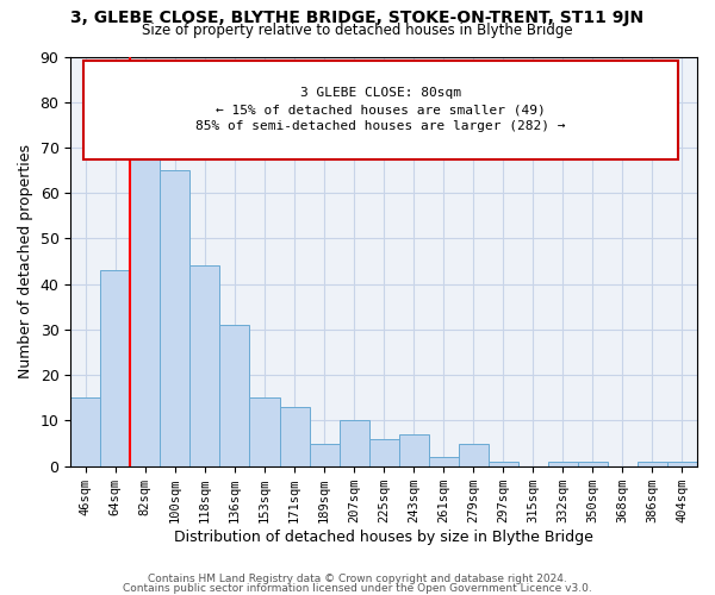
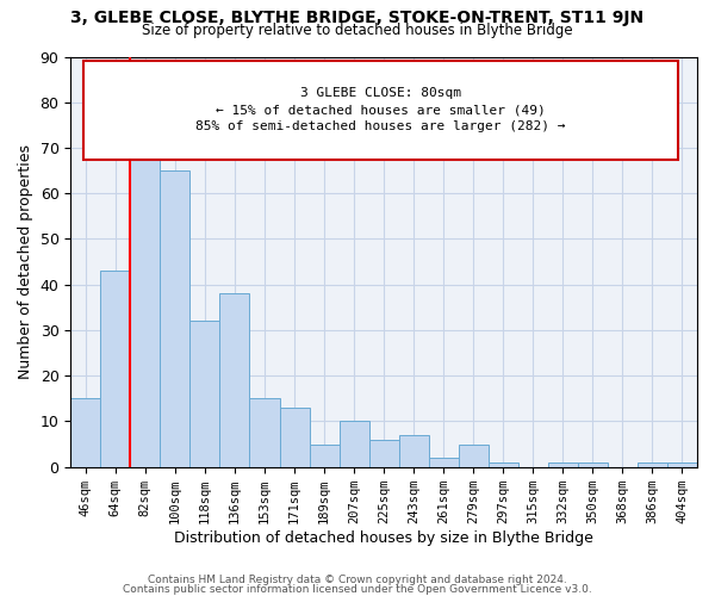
118sqm: 44 -> 32
136sqm: 31 -> 38
